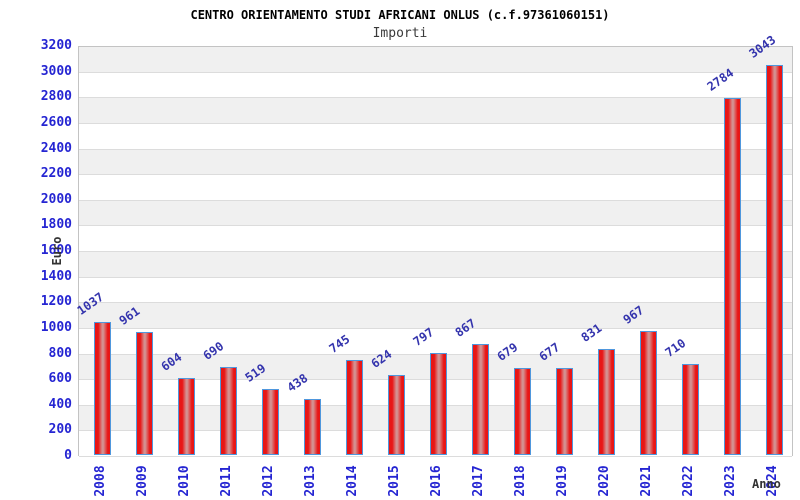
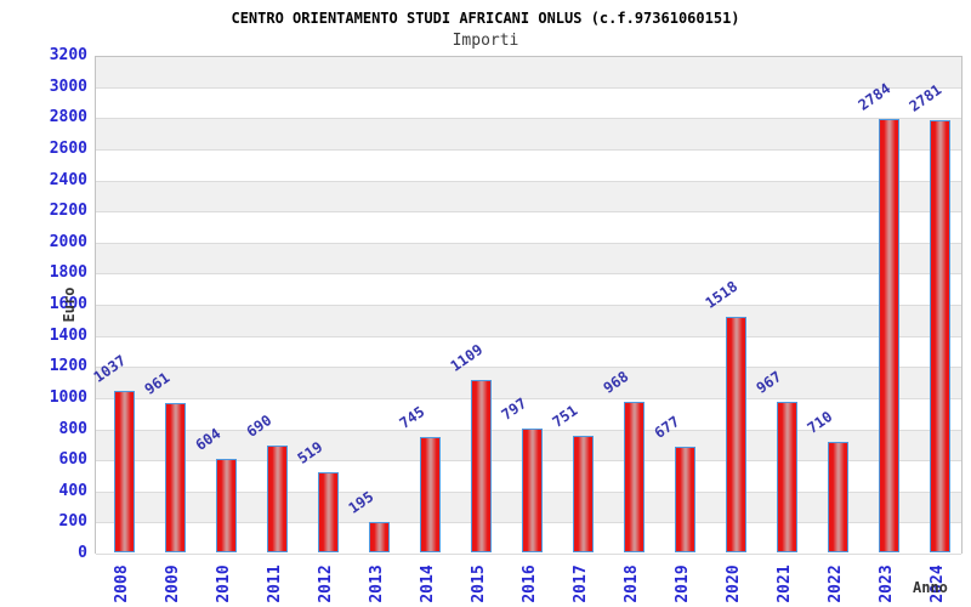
2013: 438 -> 195
2015: 624 -> 1109
2017: 867 -> 751
2018: 679 -> 968
2020: 831 -> 1518
2024: 3043 -> 2781
